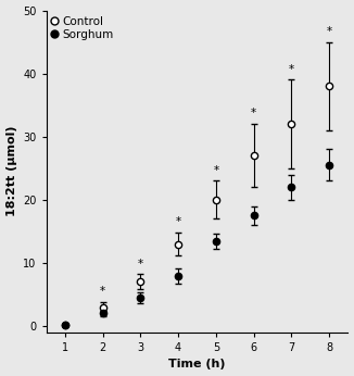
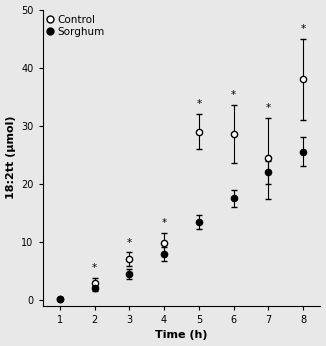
Control/4: 13.0 -> 9.8
Control/5: 20.0 -> 29.0
Control/6: 27.0 -> 28.6
Control/7: 32.0 -> 24.4
